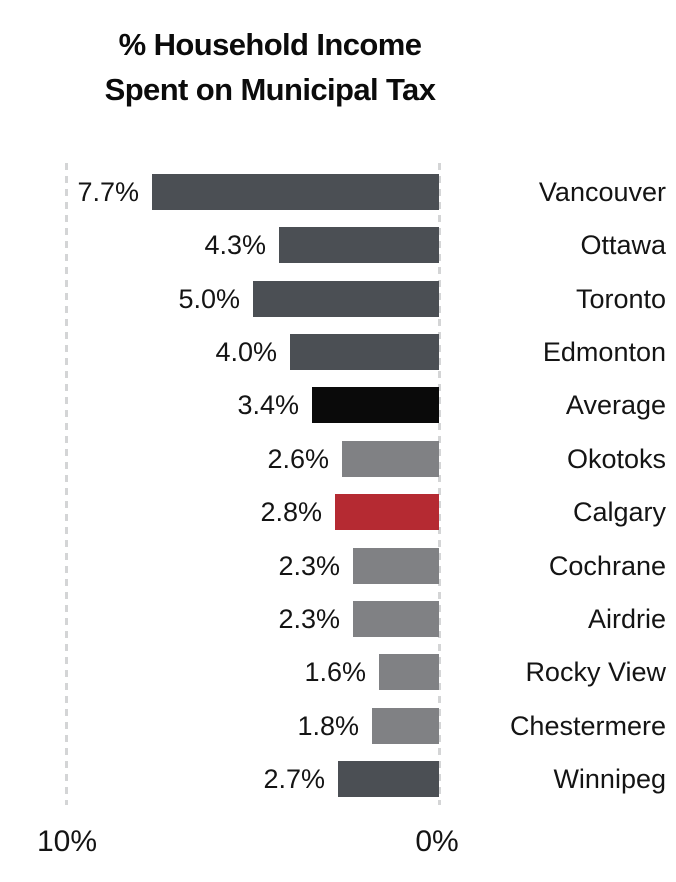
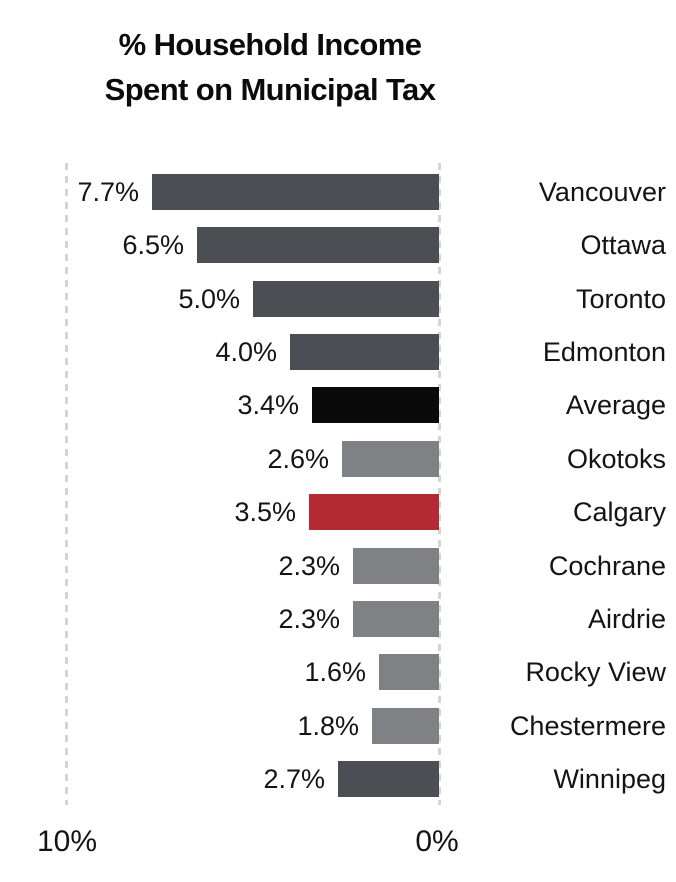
Ottawa: 4.3% -> 6.5%
Calgary: 2.8% -> 3.5%
